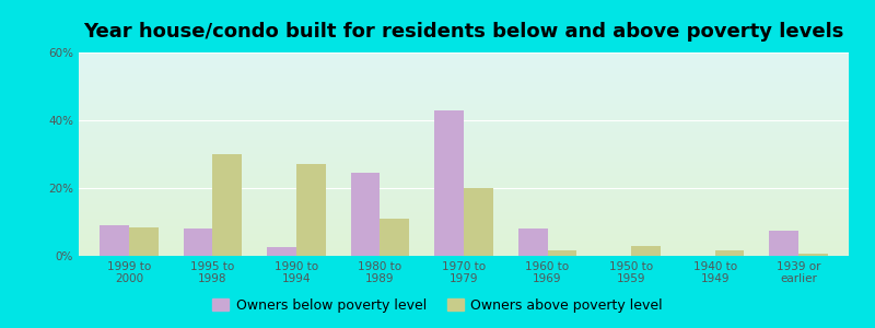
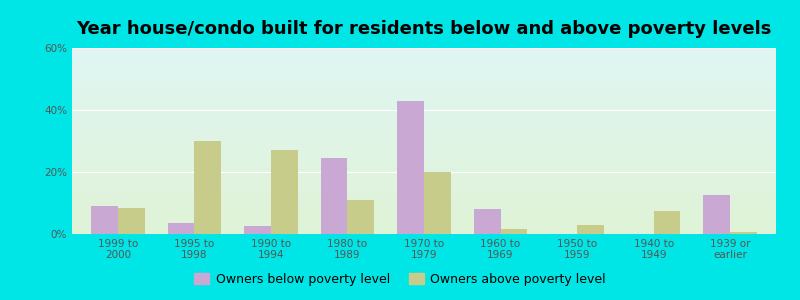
Owners below poverty level/1995 to 1998: 8.0% -> 3.5%
Owners above poverty level/1940 to 1949: 1.5% -> 7.5%
Owners below poverty level/1939 or earlier: 7.5% -> 12.5%
